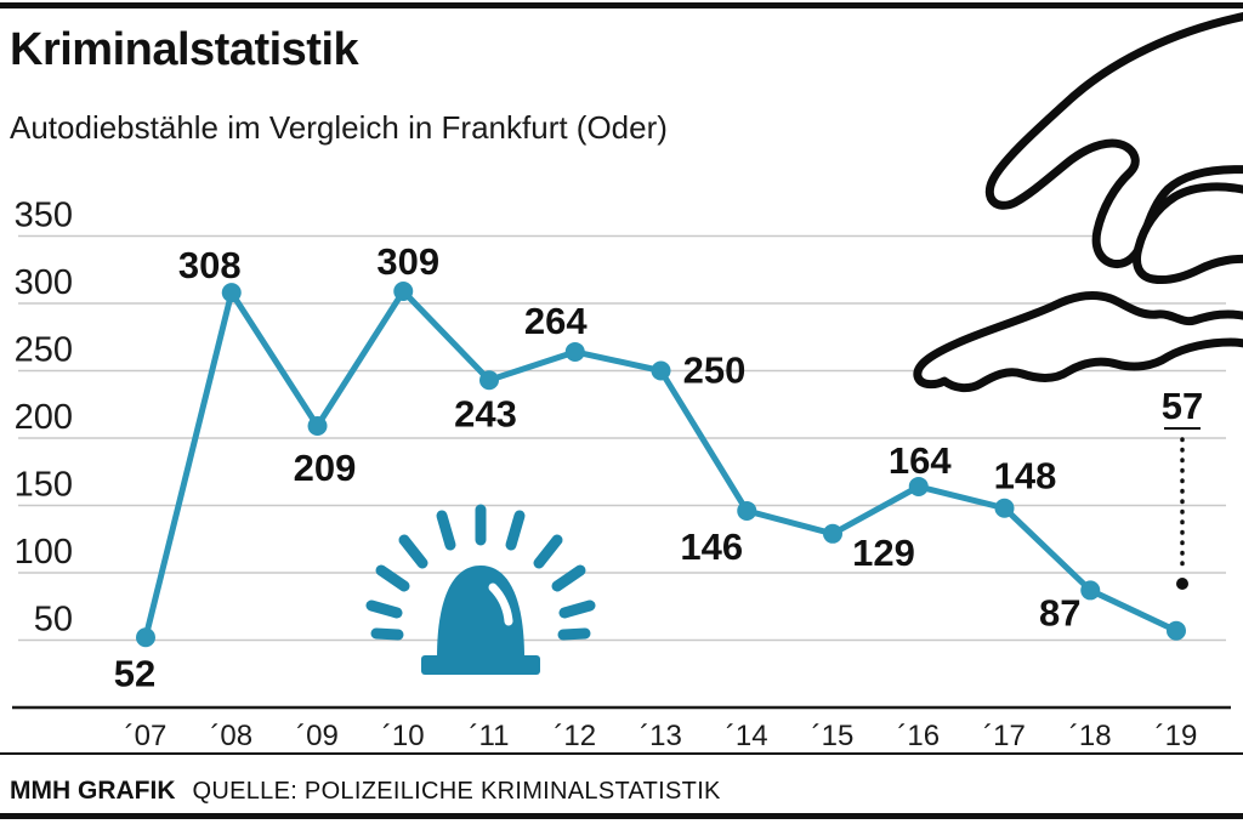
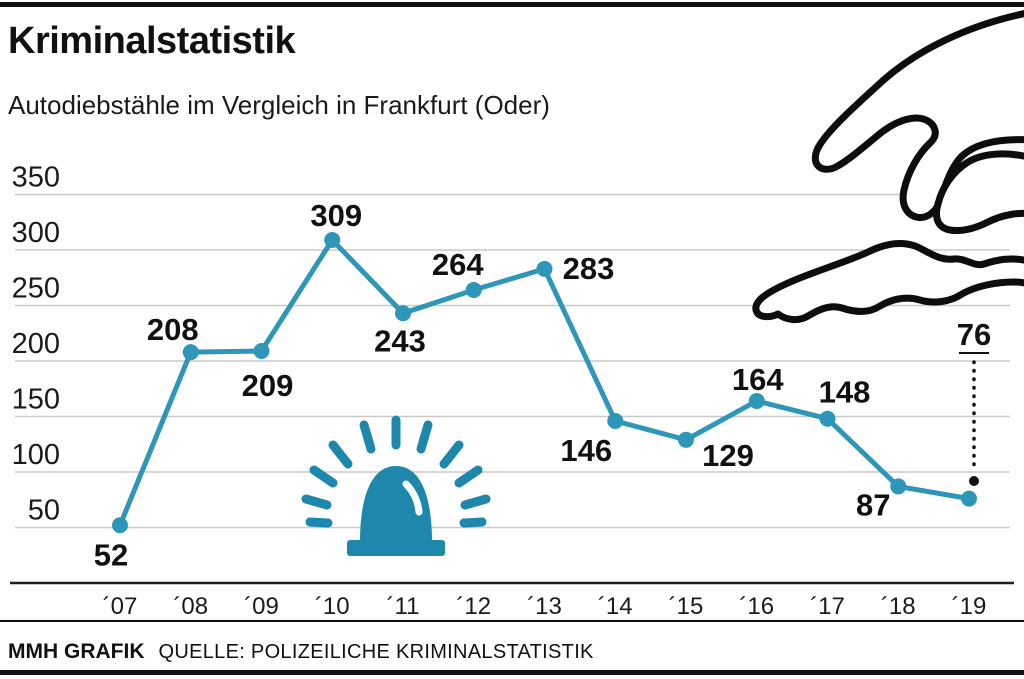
´08: 308 -> 208
´13: 250 -> 283
´19: 57 -> 76
